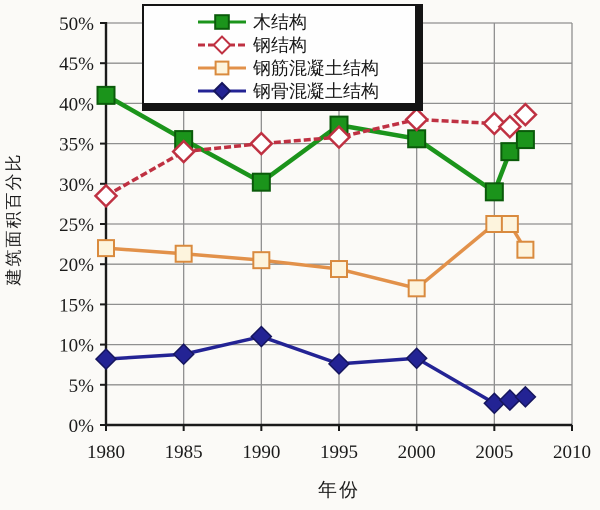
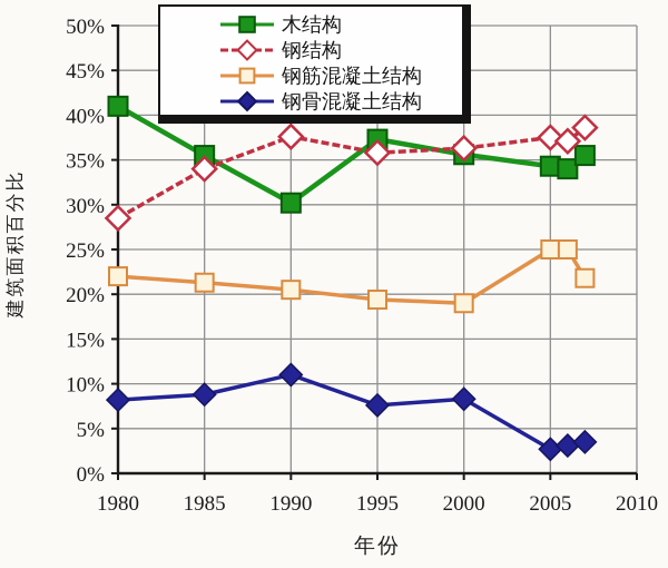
钢结构/1990: 35% -> 38%
钢结构/2000: 38% -> 36%
钢筋混凝土结构/2000: 17% -> 19%
木结构/2005: 29% -> 34%
